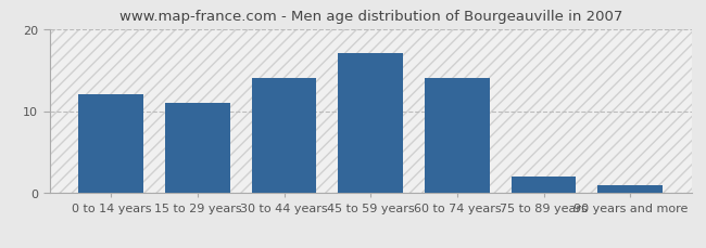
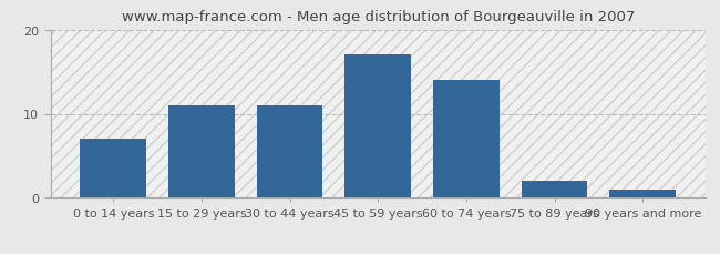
0 to 14 years: 12 -> 7
30 to 44 years: 14 -> 11
